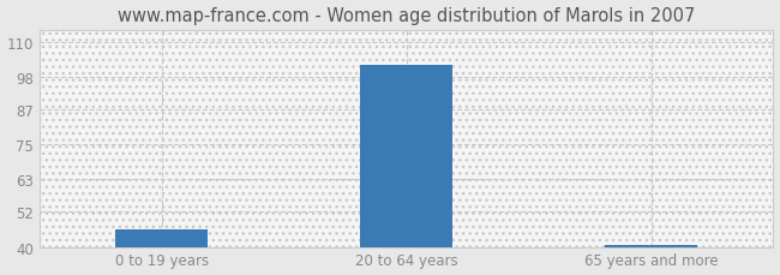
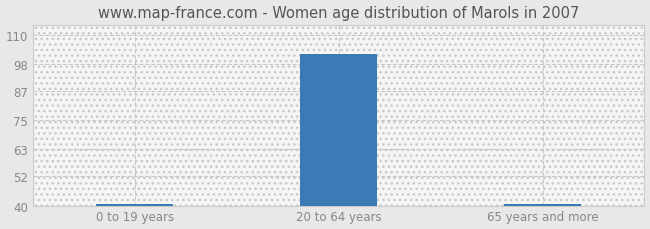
0 to 19 years: 46.0 -> 40.5
